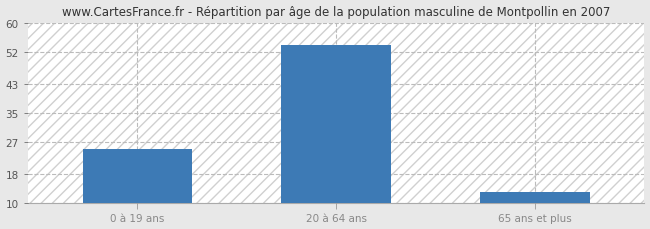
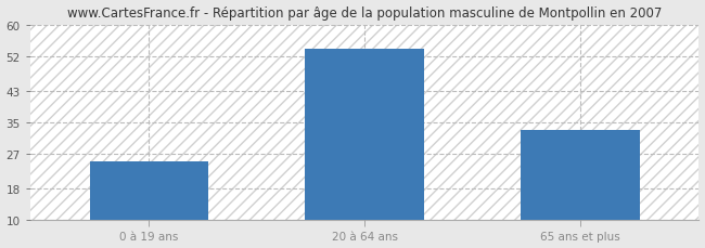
65 ans et plus: 13 -> 33
